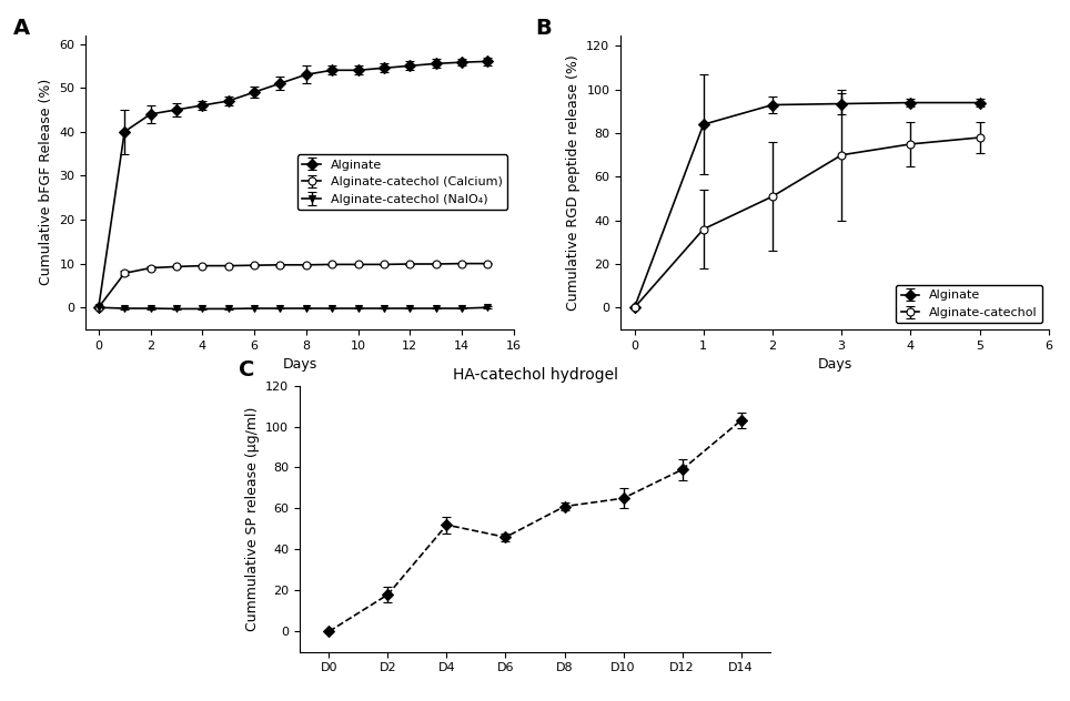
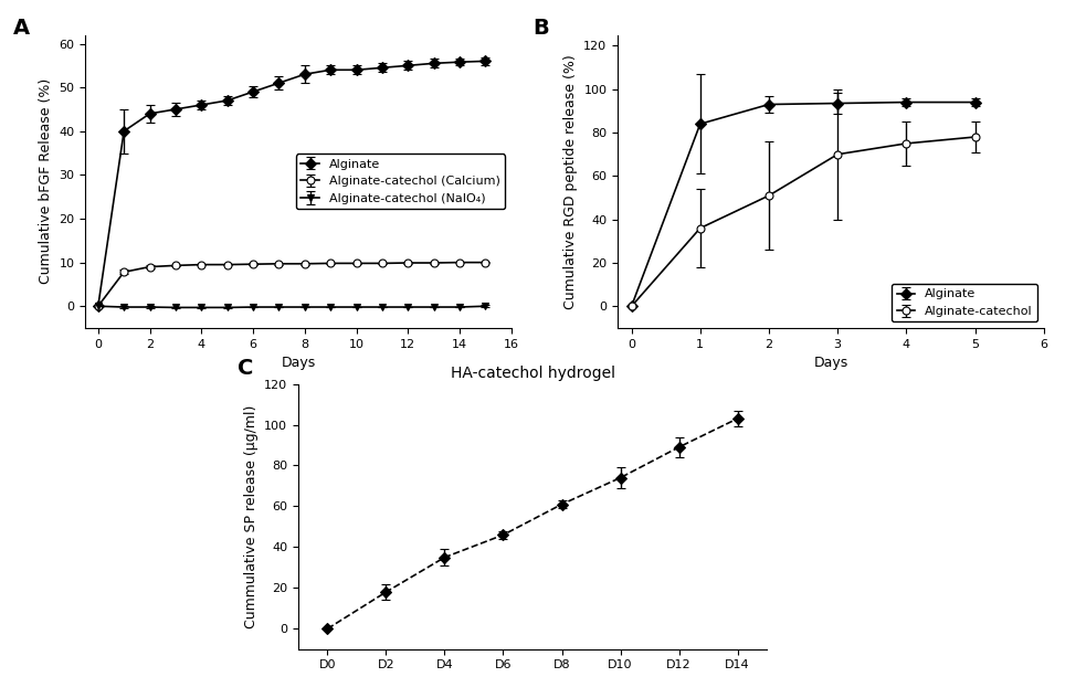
HA-catechol hydrogel/D4: 52 -> 35
HA-catechol hydrogel/D10: 65 -> 74
HA-catechol hydrogel/D12: 79 -> 89
